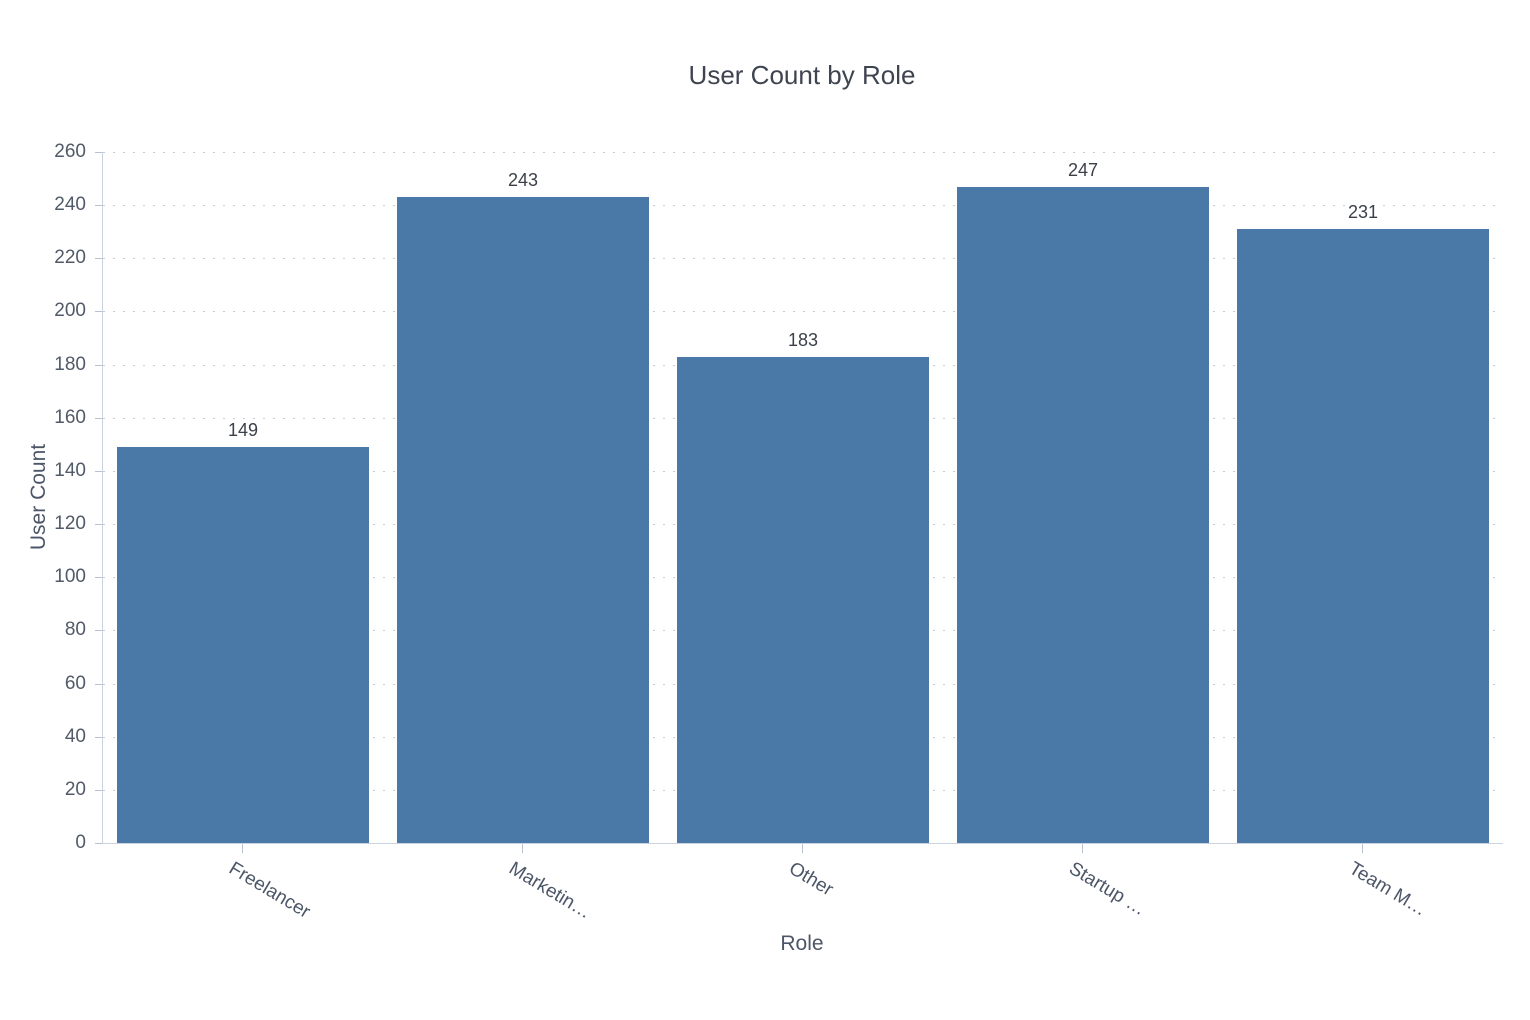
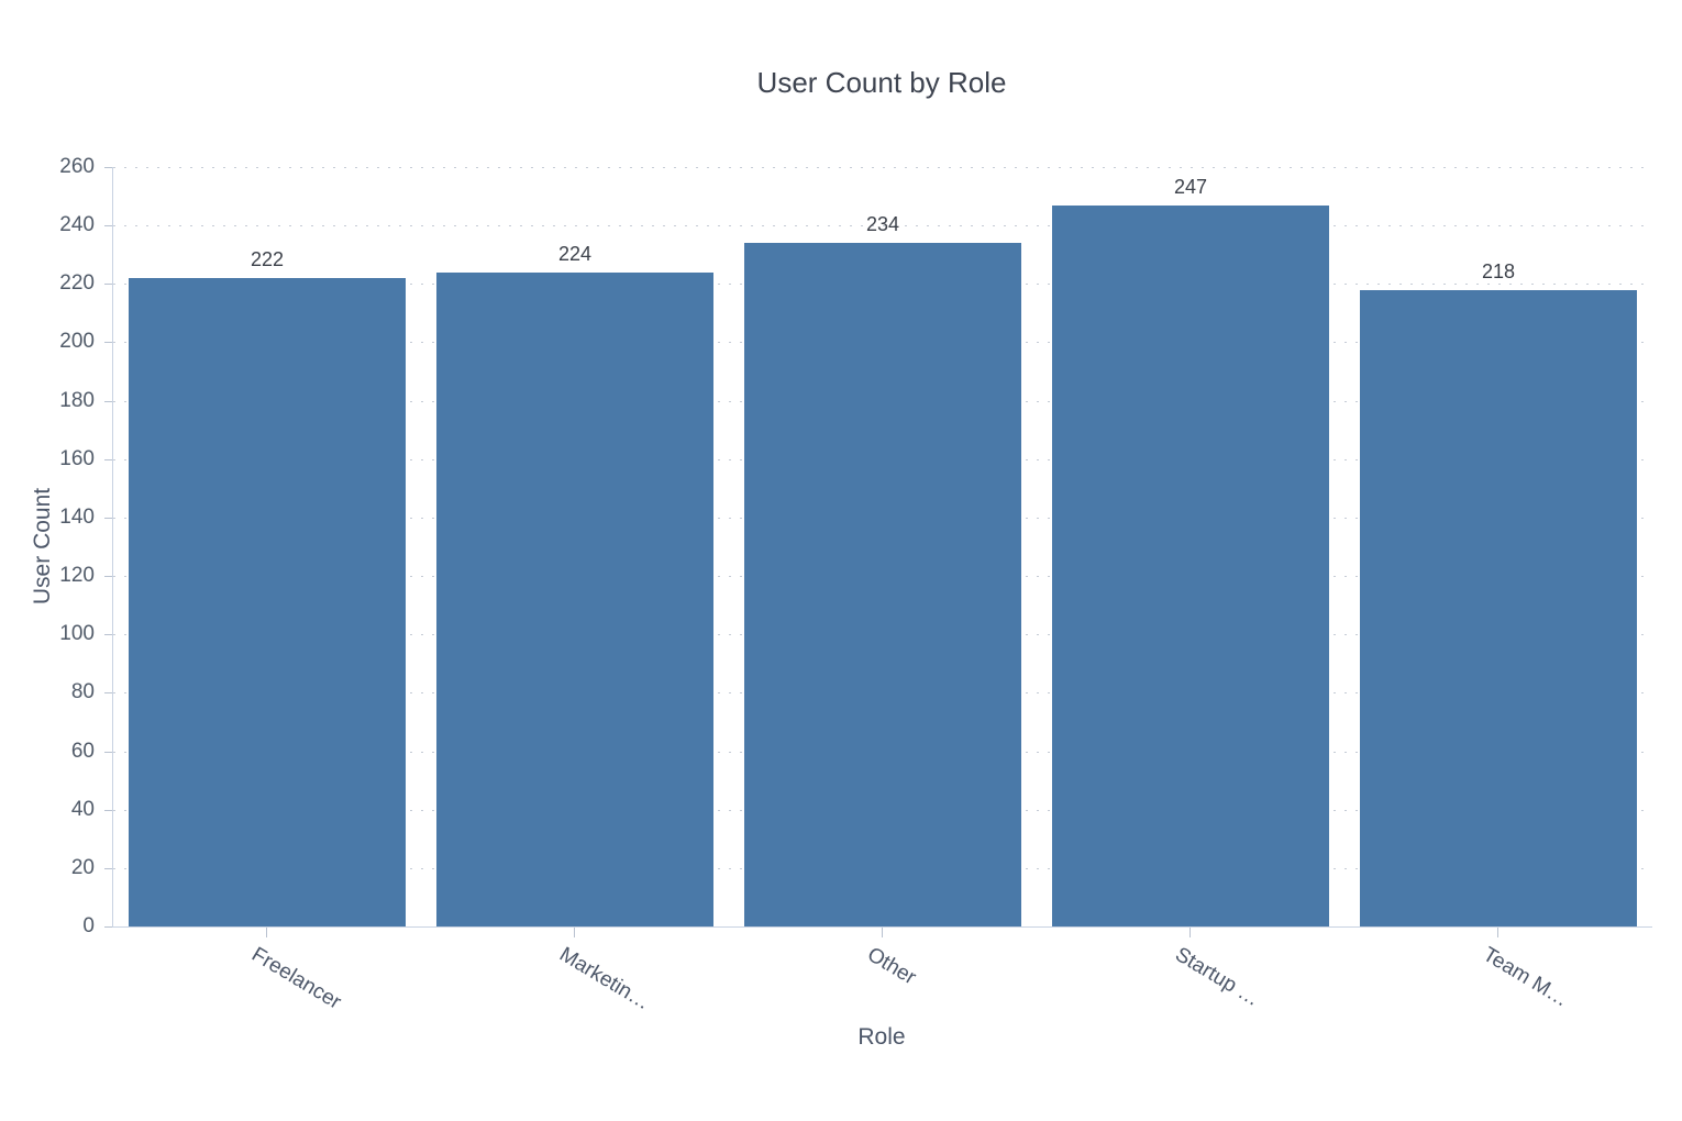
Freelancer: 149 -> 222
Marketin…: 243 -> 224
Other: 183 -> 234
Team M…: 231 -> 218
